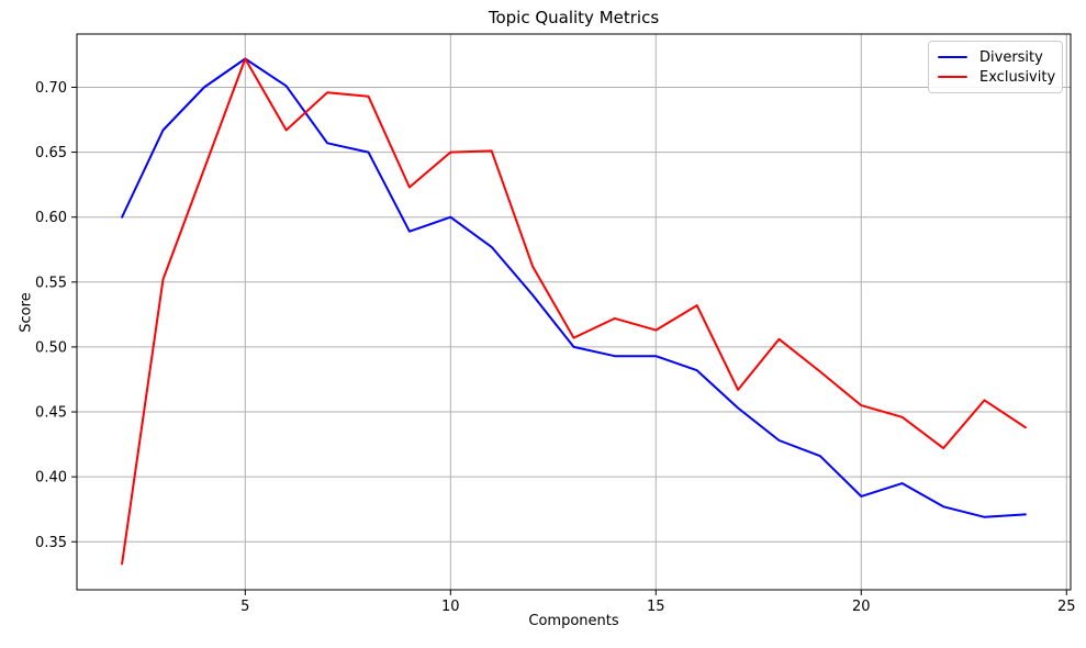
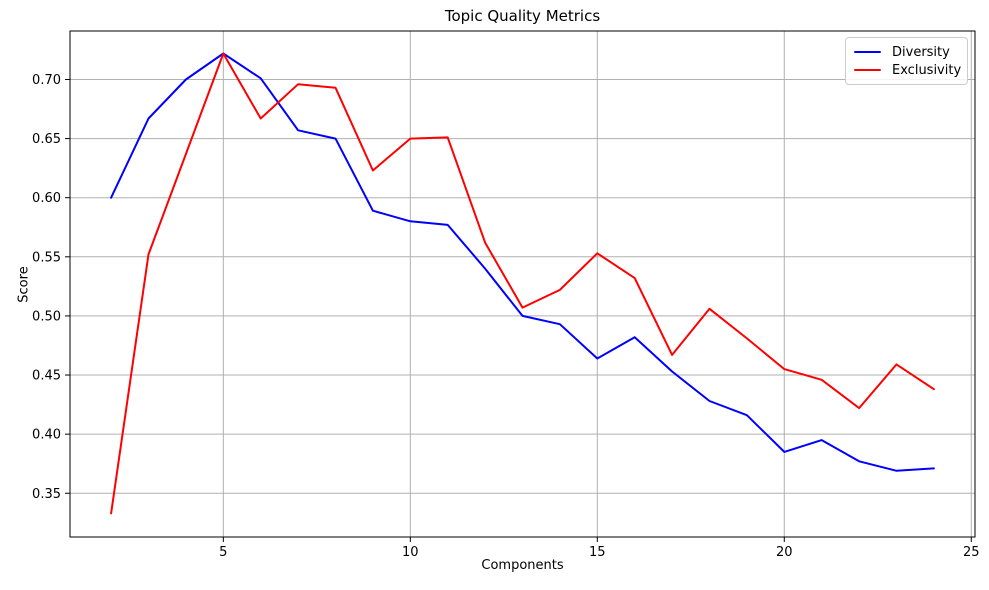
Diversity/10: 0.600 -> 0.580
Diversity/15: 0.493 -> 0.464
Exclusivity/15: 0.513 -> 0.553
